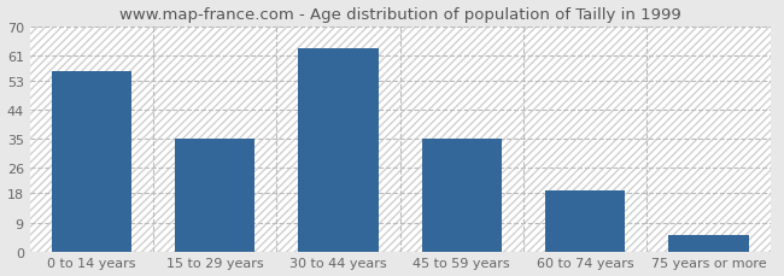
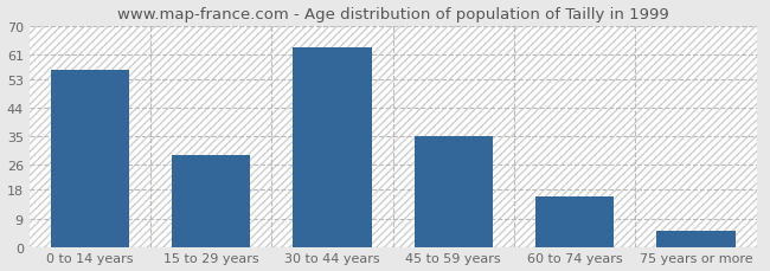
15 to 29 years: 35 -> 29
60 to 74 years: 19 -> 16
